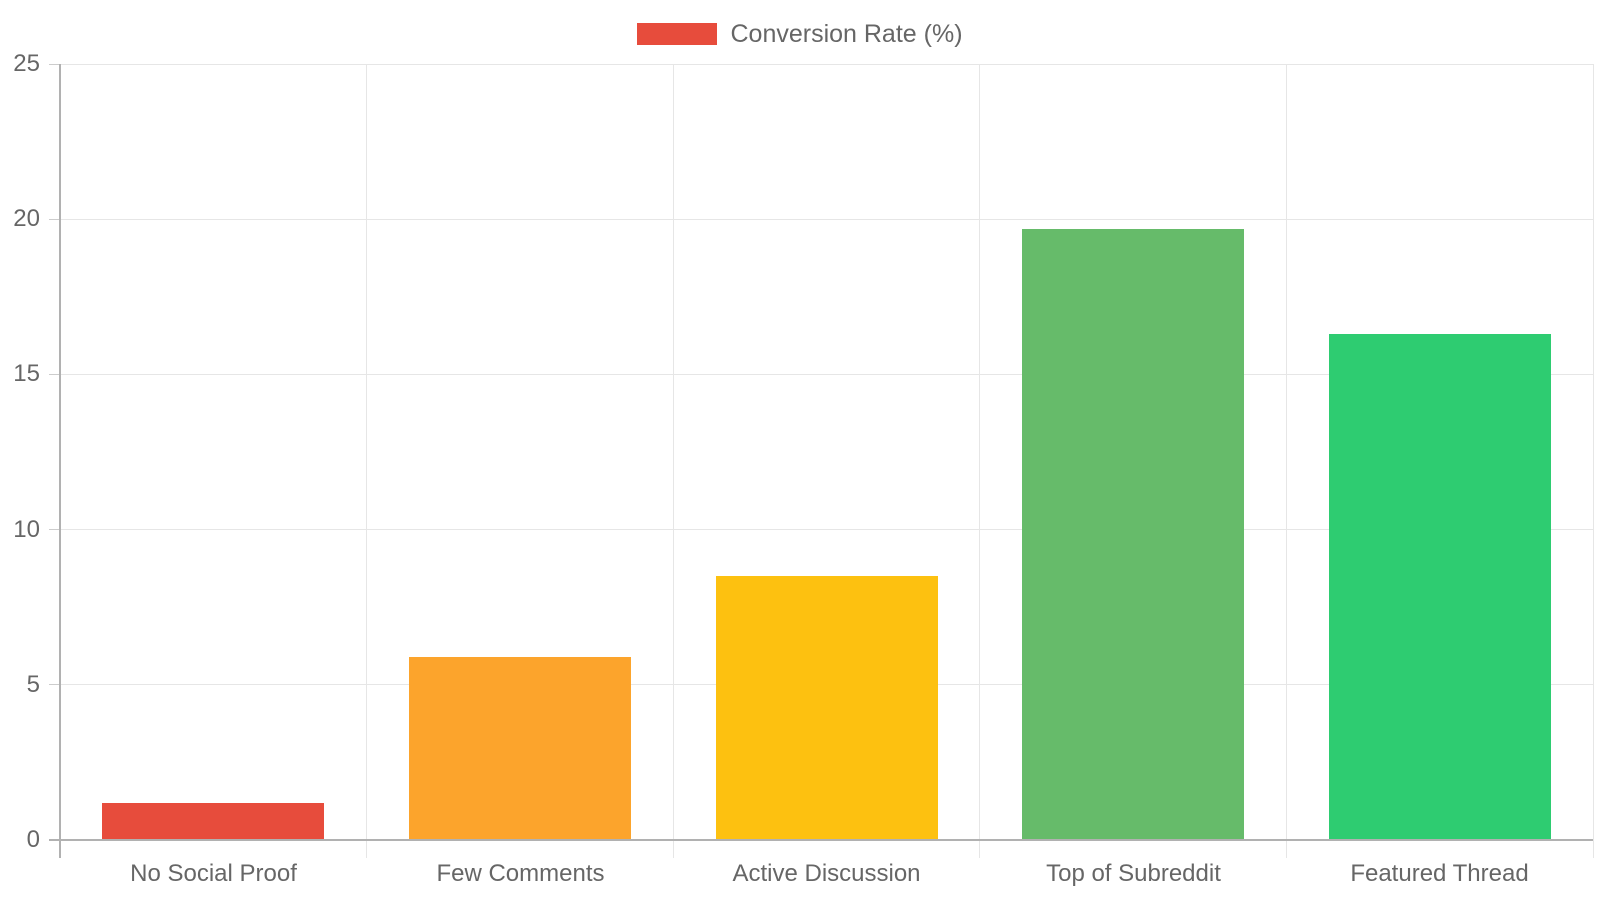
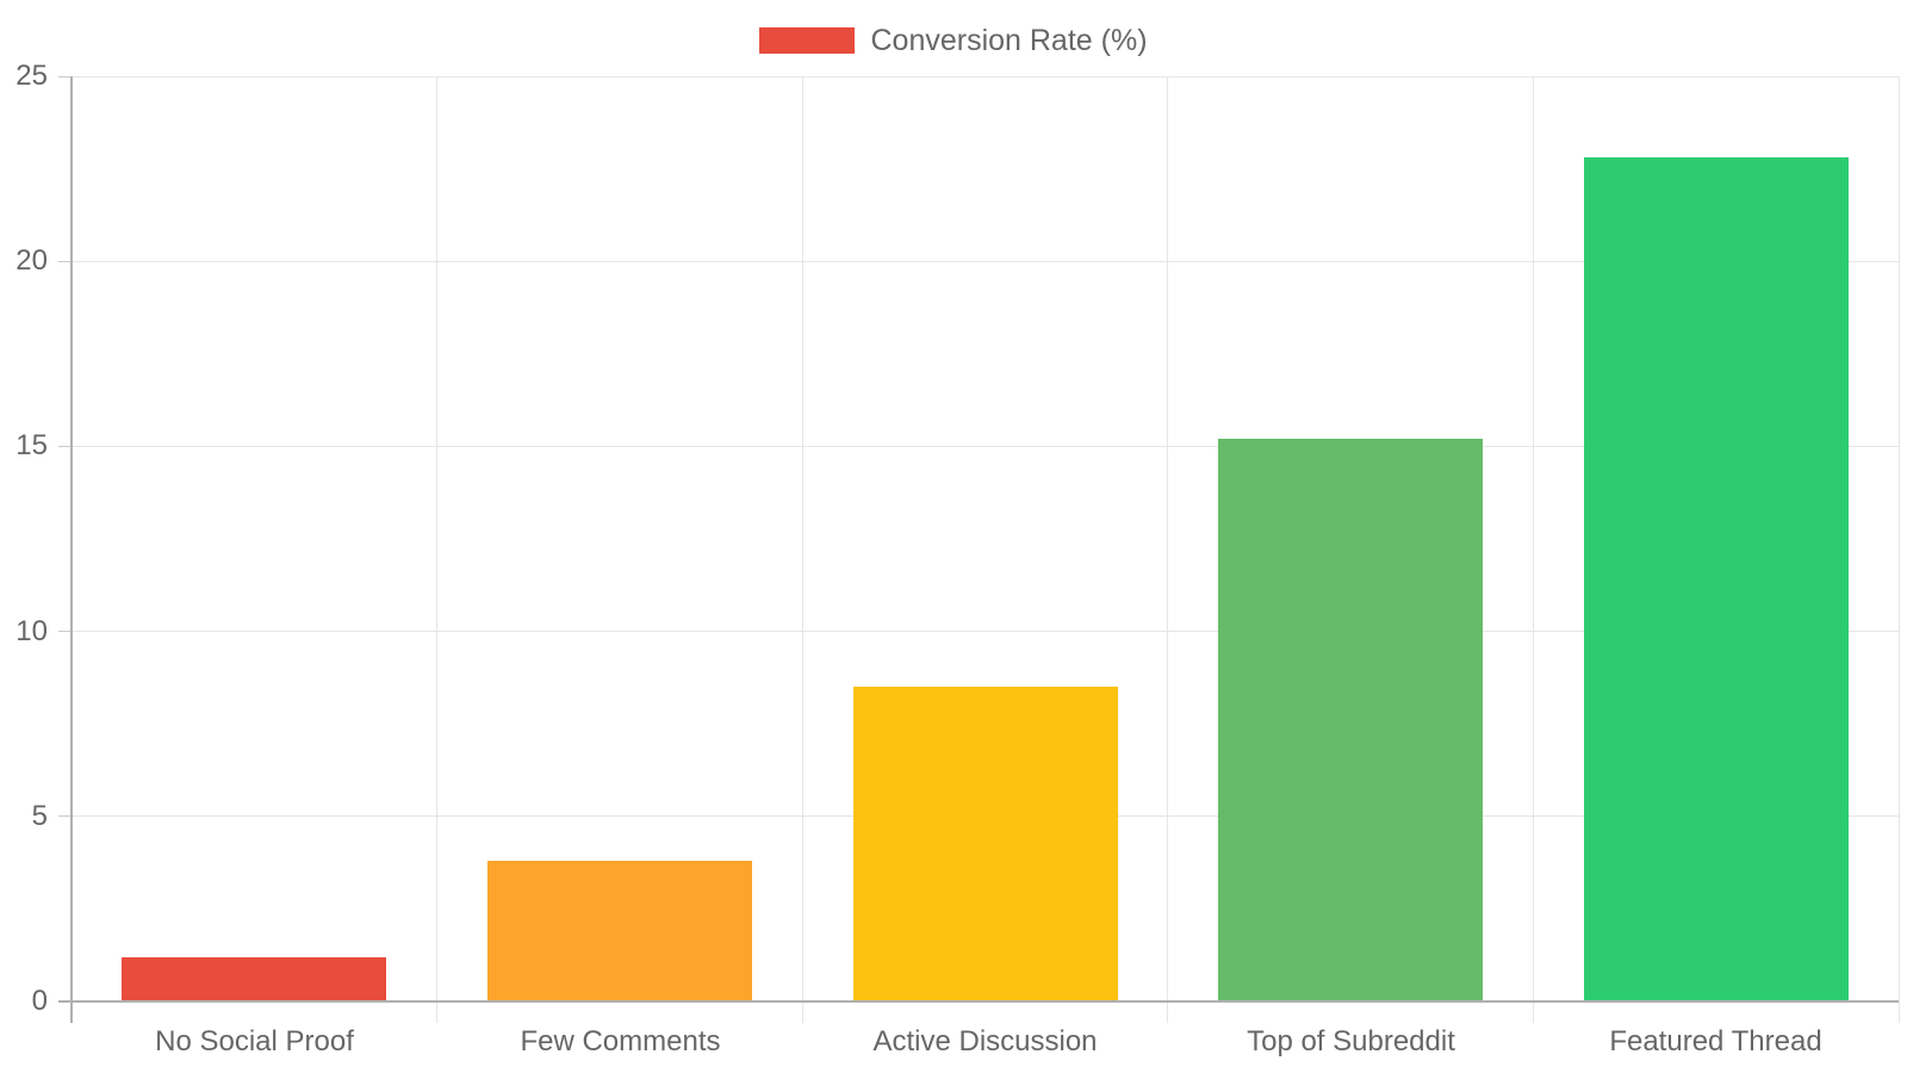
Few Comments: 5.9 -> 3.8
Top of Subreddit: 19.7 -> 15.2
Featured Thread: 16.3 -> 22.8
